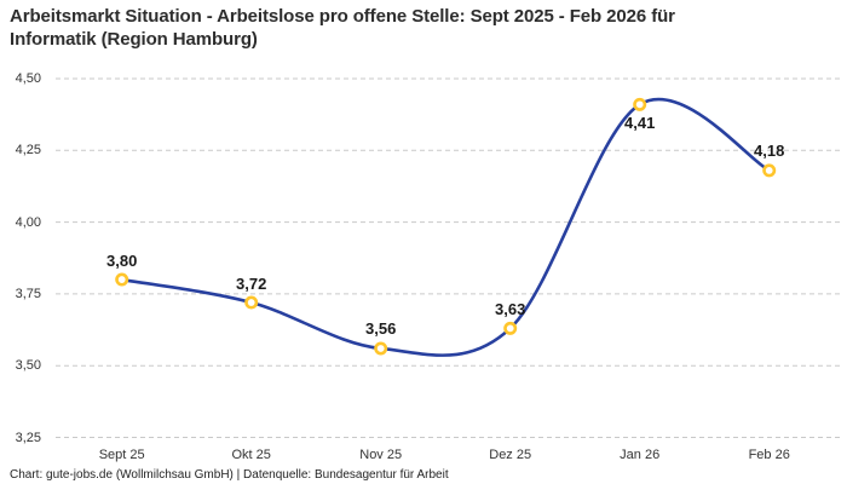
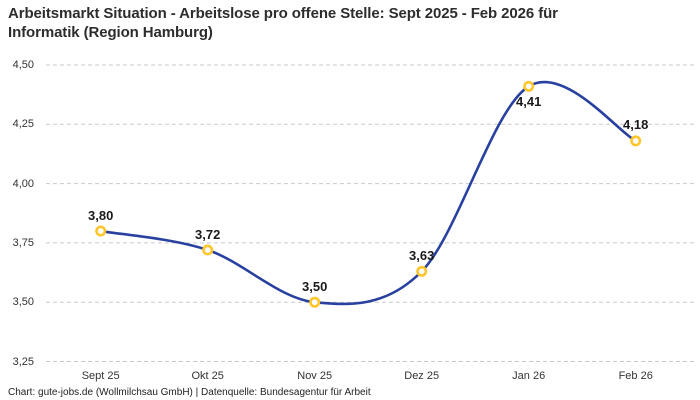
Nov 25: 3,56 -> 3,50
